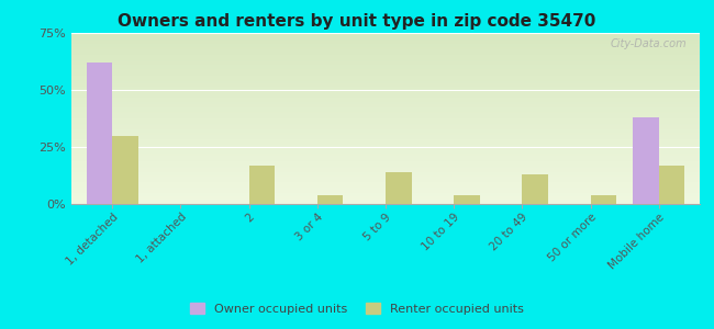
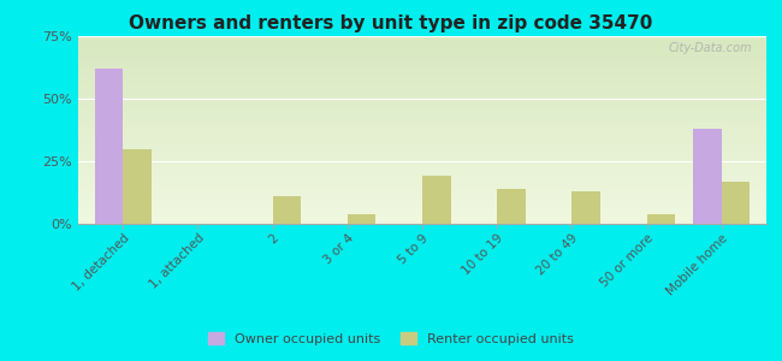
Renter occupied units/2: 17% -> 11%
Renter occupied units/5 to 9: 14% -> 19%
Renter occupied units/10 to 19: 4% -> 14%
